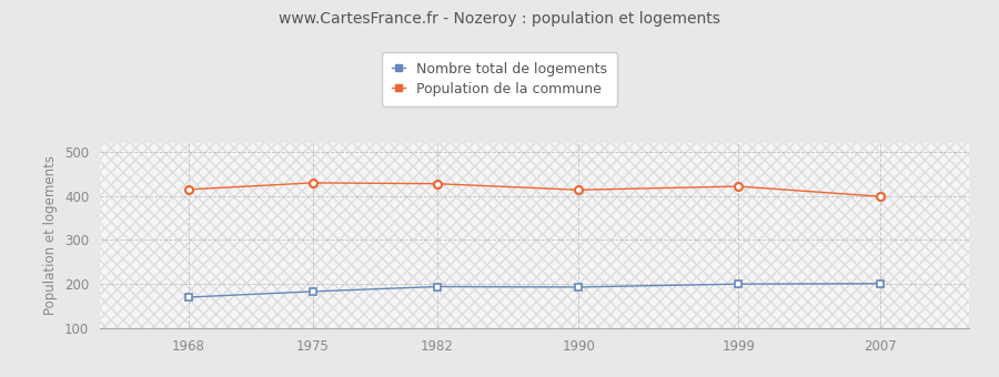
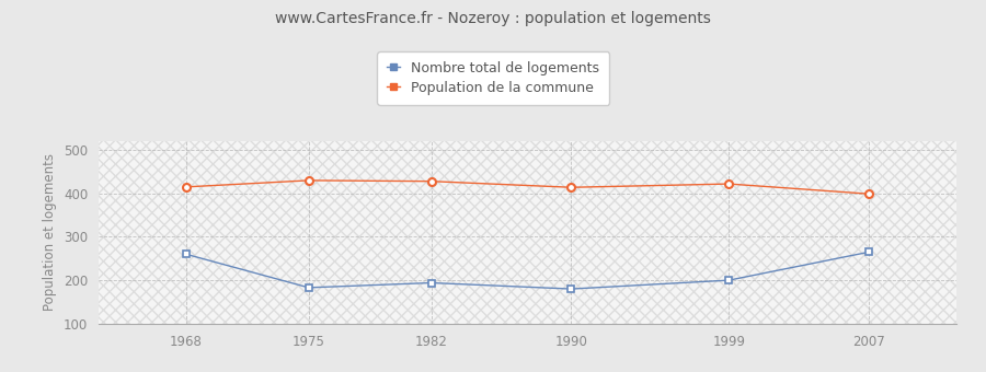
Nombre total de logements/1968: 170 -> 260
Nombre total de logements/1990: 193 -> 180
Nombre total de logements/2007: 201 -> 265
